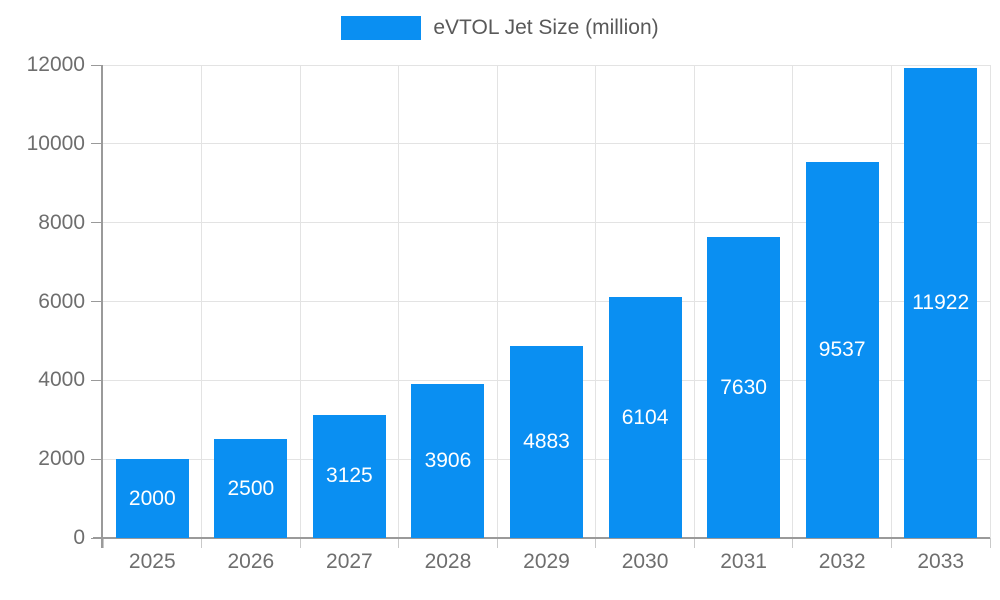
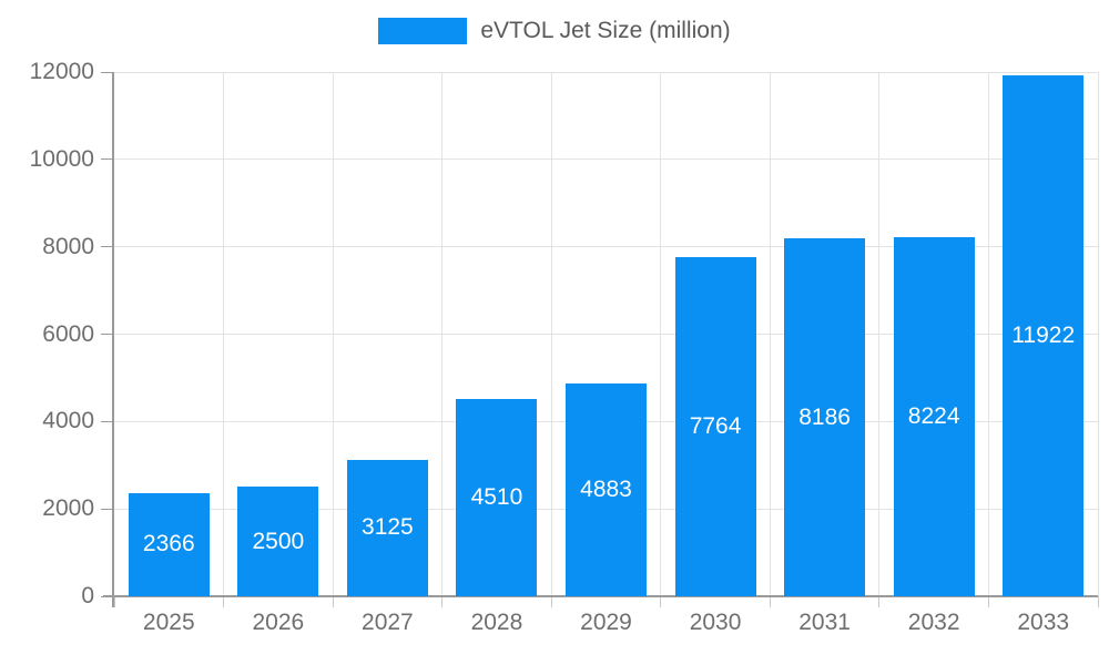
2025: 2000 -> 2366
2028: 3906 -> 4510
2030: 6104 -> 7764
2031: 7630 -> 8186
2032: 9537 -> 8224
